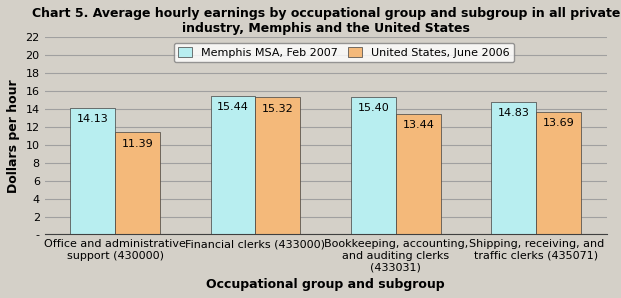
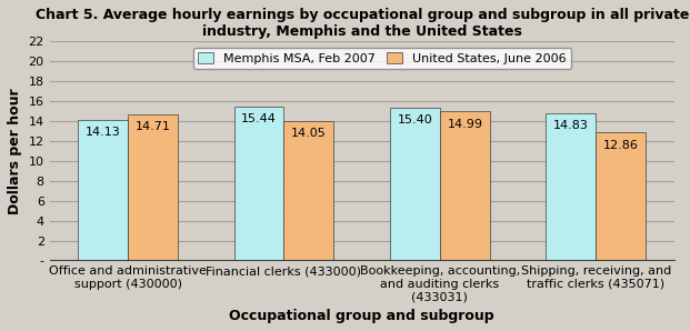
United States, June 2006/Office and administrative support (430000): 11.39 -> 14.71
United States, June 2006/Financial clerks (433000): 15.32 -> 14.05
United States, June 2006/Bookkeeping, accounting, and auditing clerks (433031): 13.44 -> 14.99
United States, June 2006/Shipping, receiving, and traffic clerks (435071): 13.69 -> 12.86
